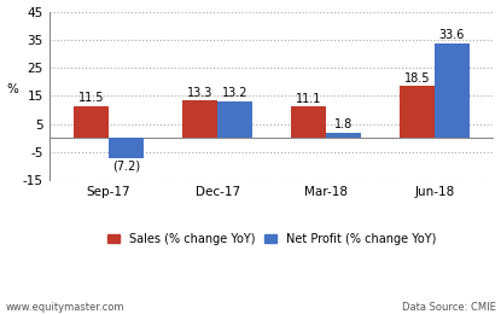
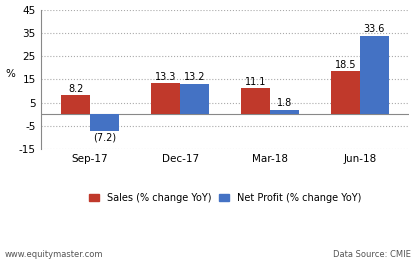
Sales (% change YoY)/Sep-17: 11.5 -> 8.2
